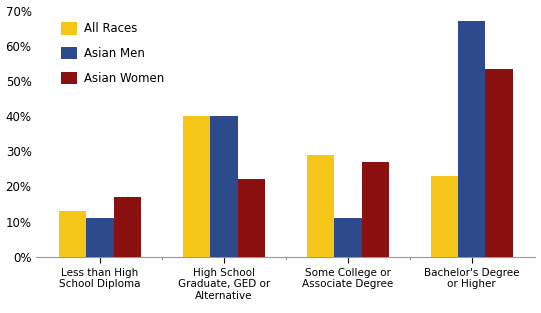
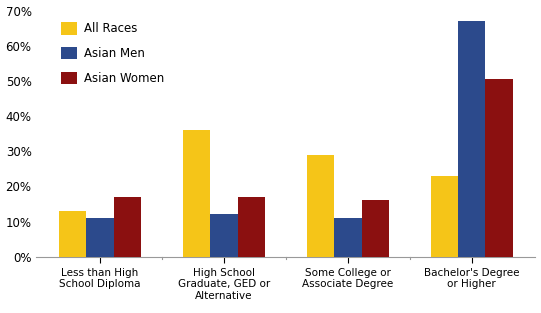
All Races/High School Graduate, GED or Alternative: 40% -> 36%
Asian Men/High School Graduate, GED or Alternative: 40% -> 12%
Asian Women/High School Graduate, GED or Alternative: 22.0% -> 17.0%
Asian Women/Some College or Associate Degree: 27.0% -> 16.0%
Asian Women/Bachelor's Degree or Higher: 53.5% -> 50.5%
